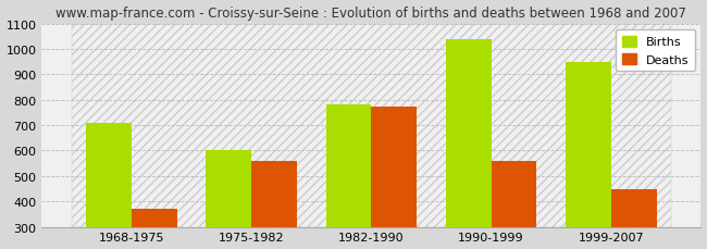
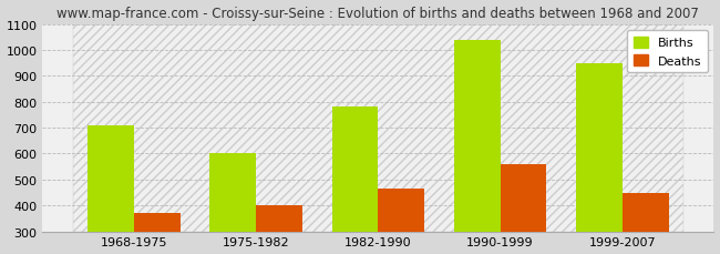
Deaths/1975-1982: 560 -> 400
Deaths/1982-1990: 775 -> 465
